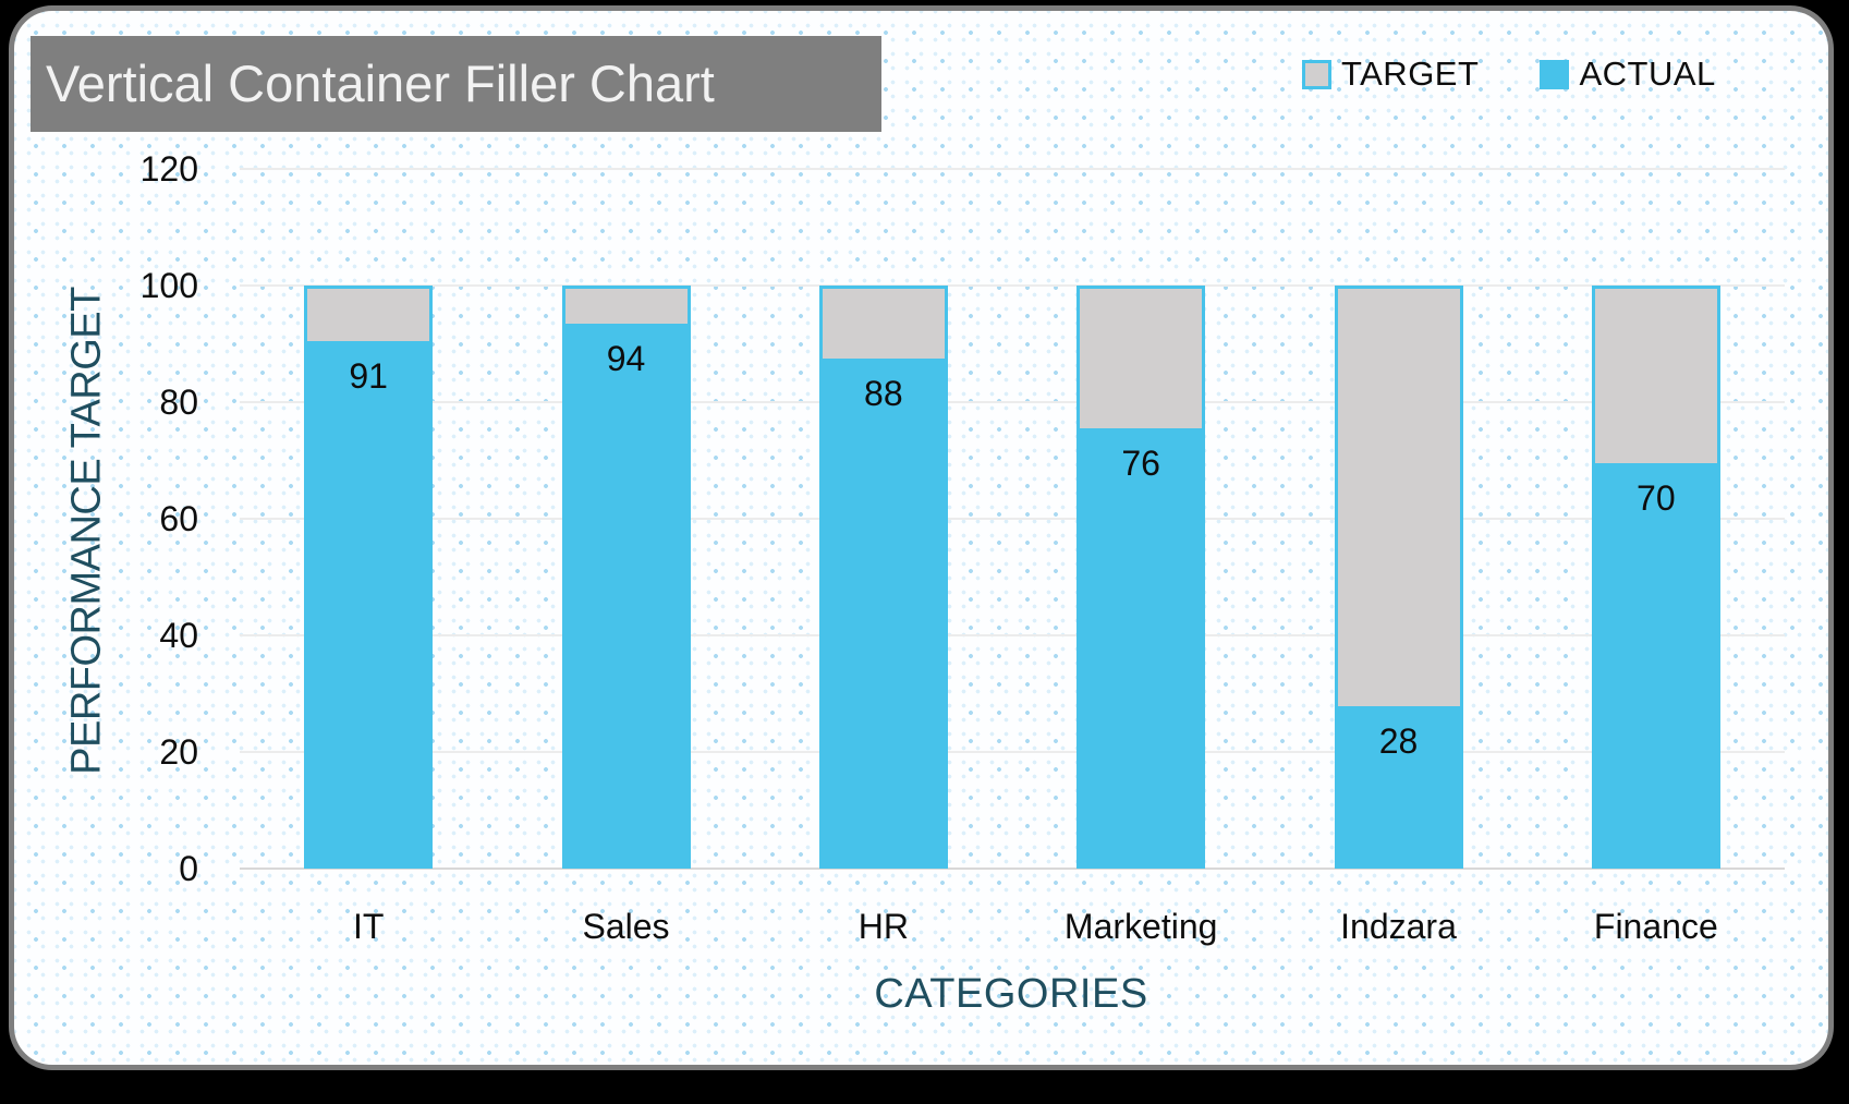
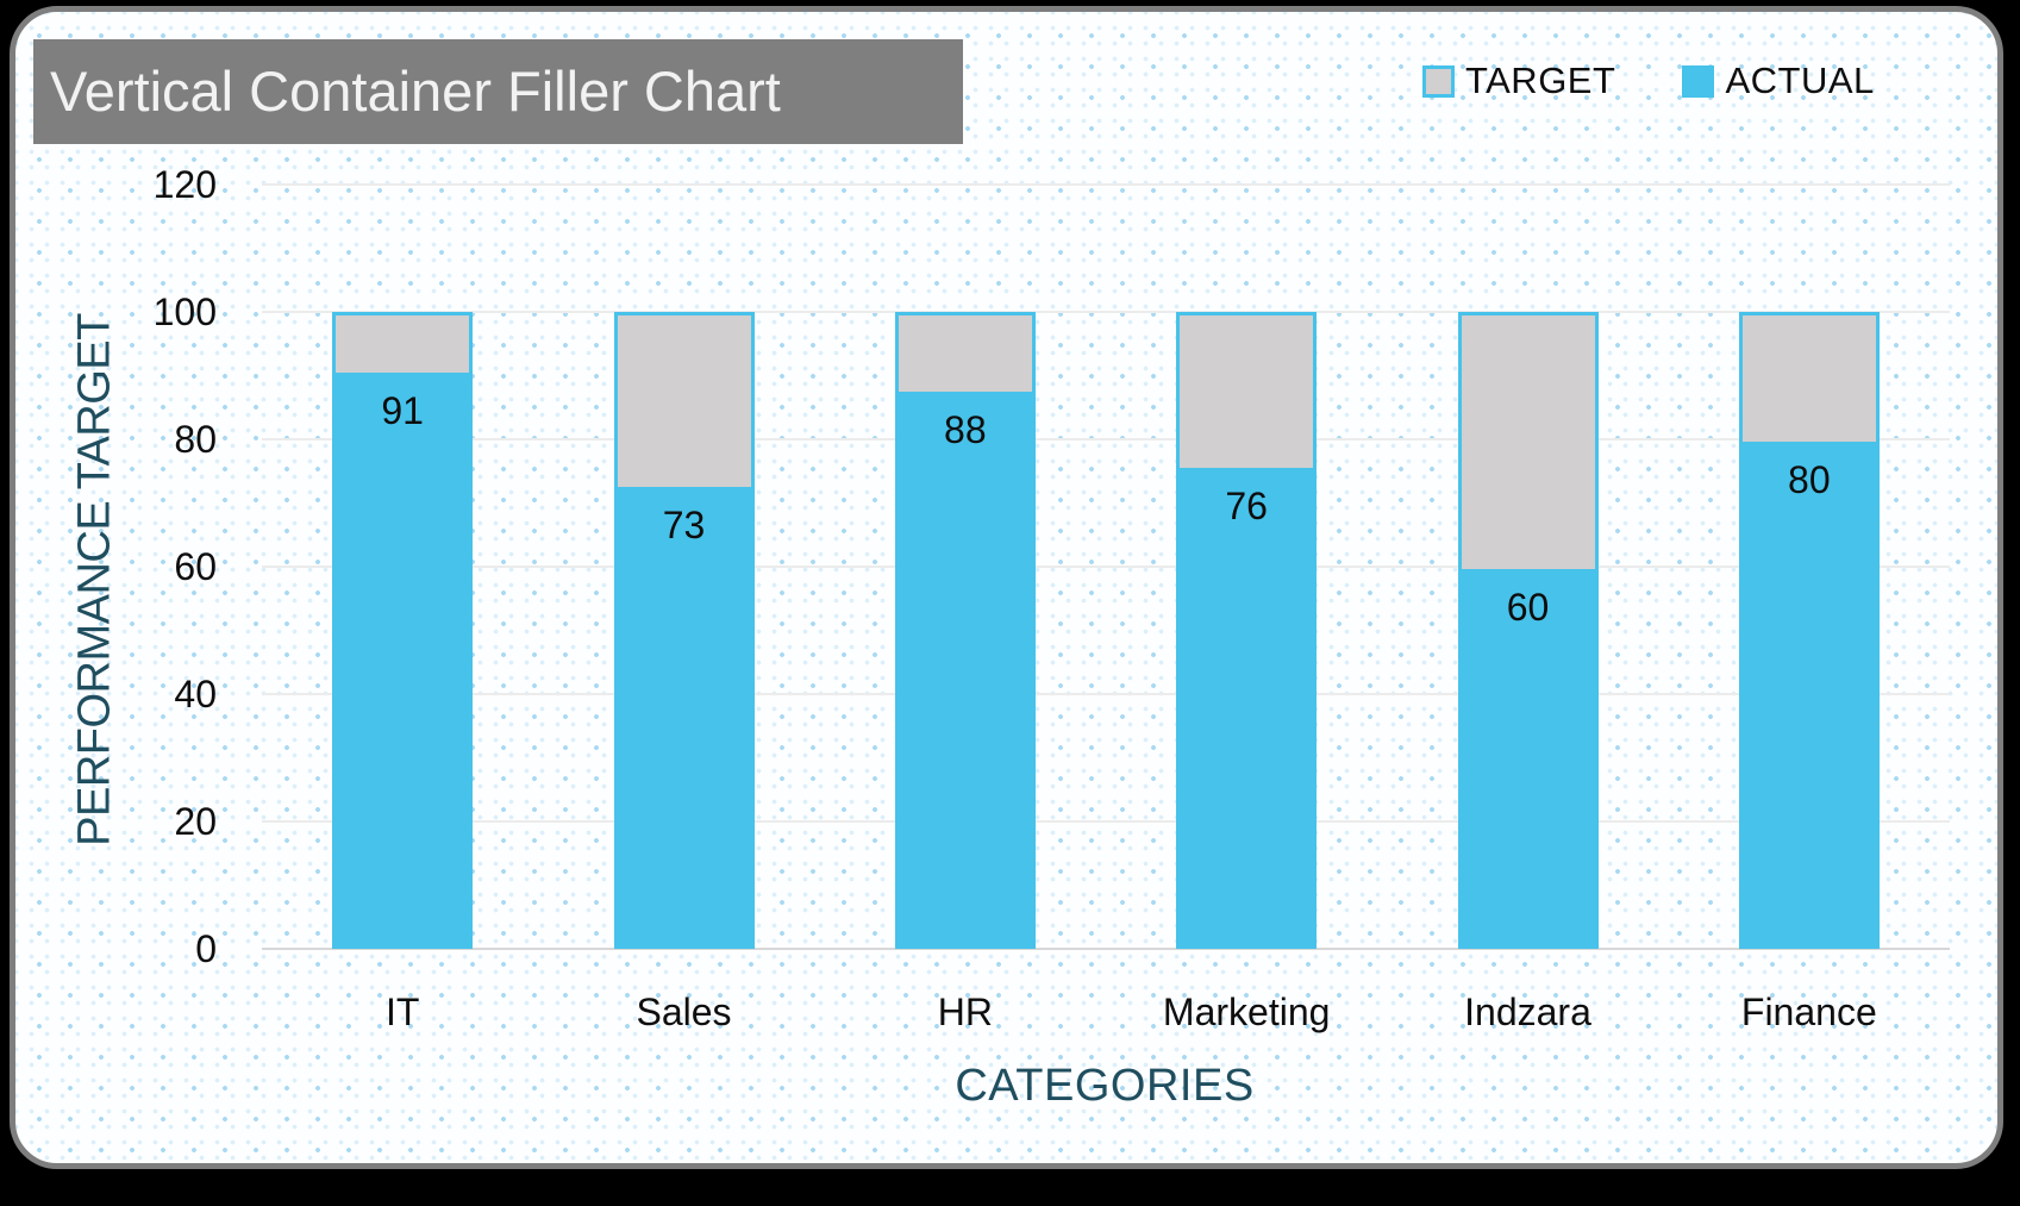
ACTUAL/Sales: 94 -> 73
ACTUAL/Indzara: 28 -> 60
ACTUAL/Finance: 70 -> 80
